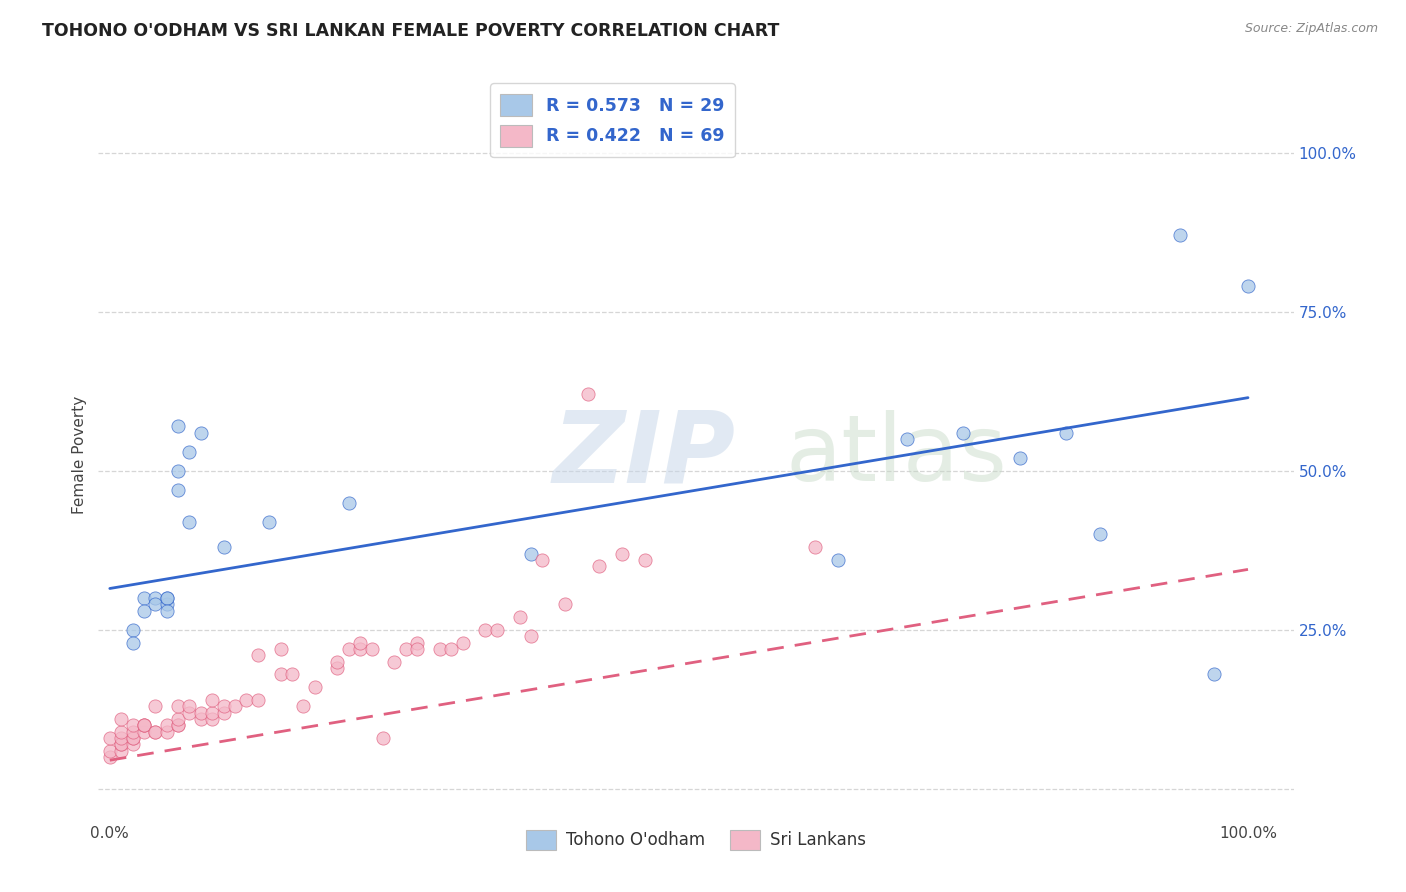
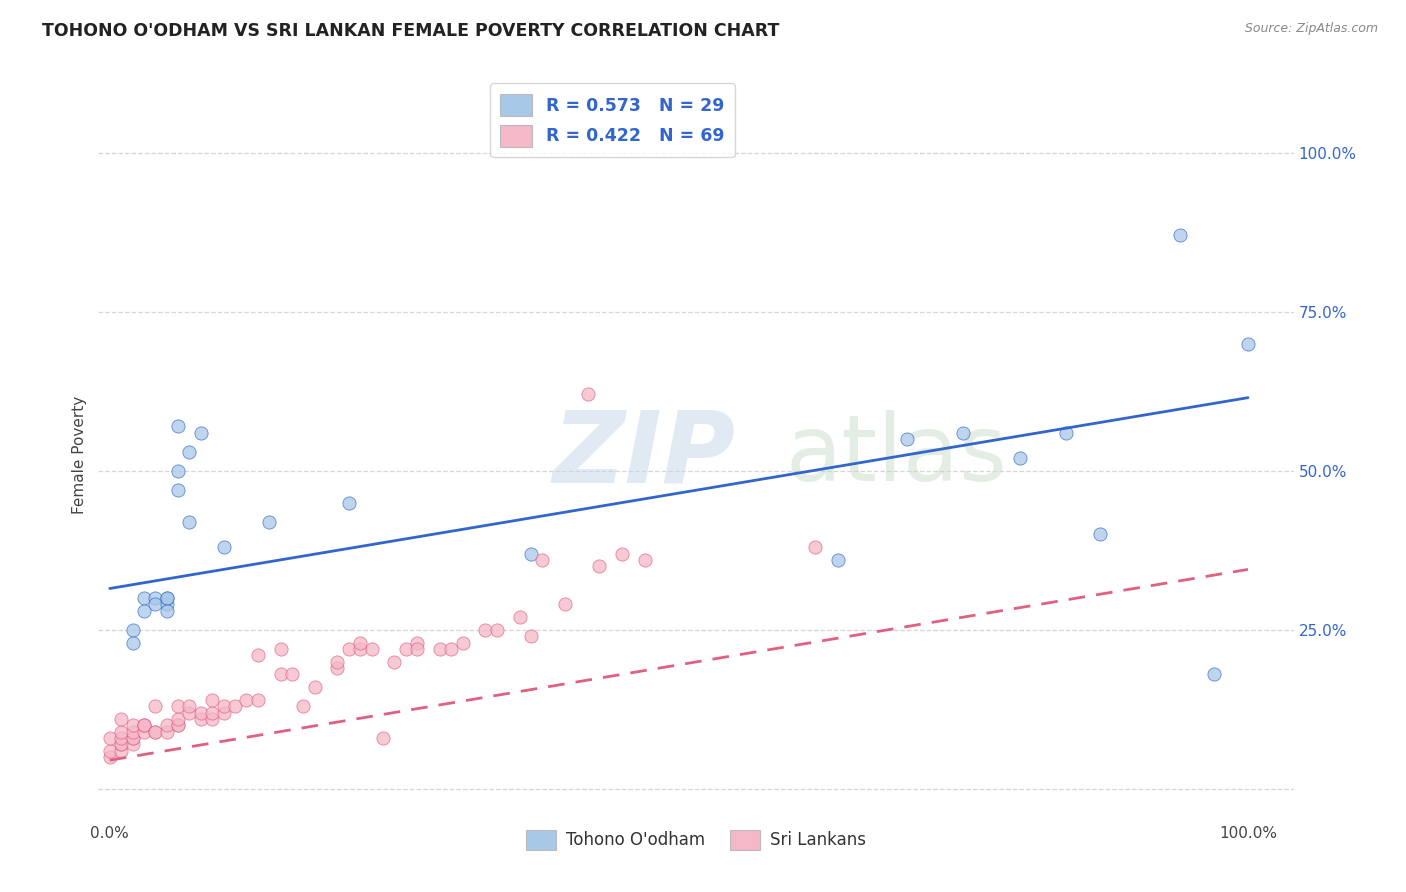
Tohono O'odham/100.0%: 79% -> 70%
